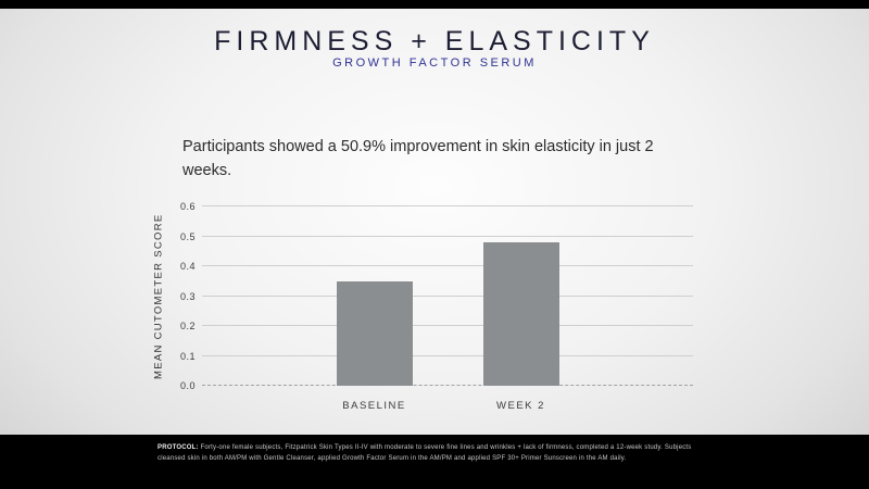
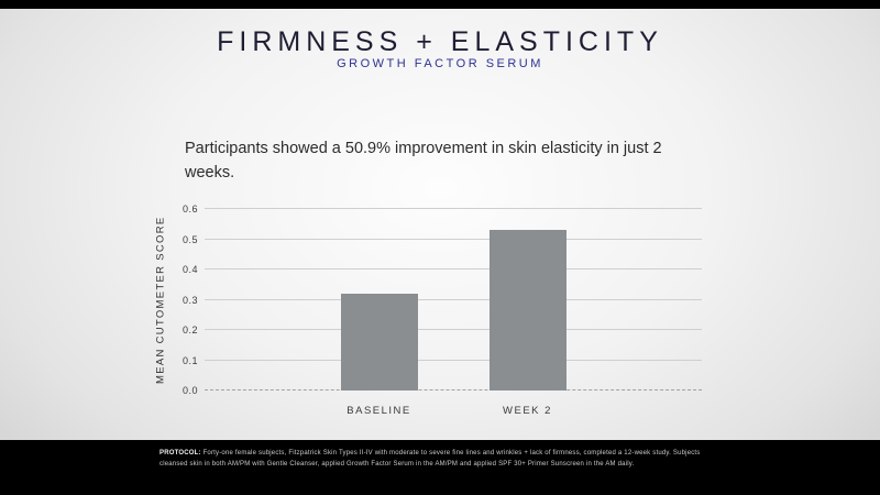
BASELINE: 0.35 -> 0.32
WEEK 2: 0.48 -> 0.53
